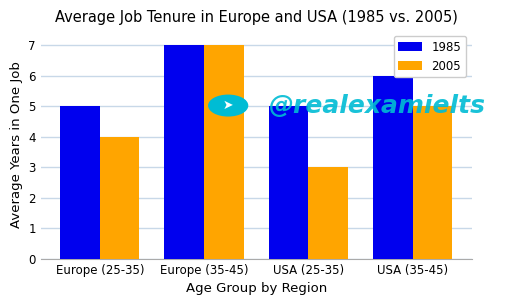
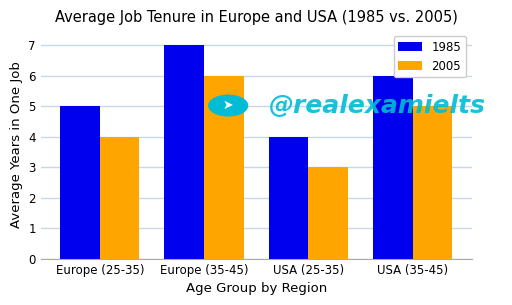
2005/Europe (35-45): 7 -> 6
1985/USA (25-35): 5 -> 4
